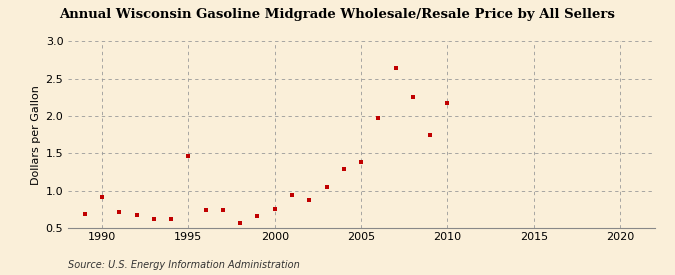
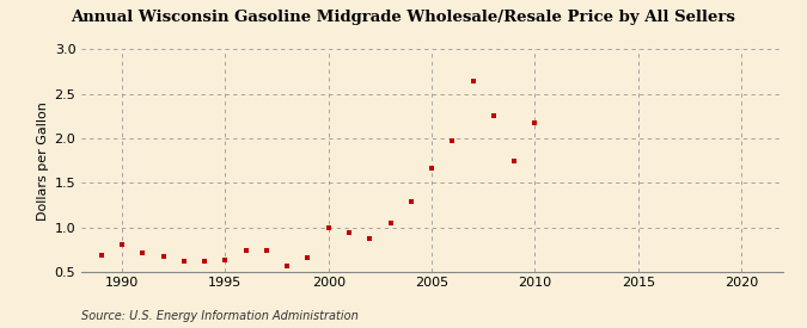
1990: 0.92 -> 0.81
1995: 1.46 -> 0.64
2000: 0.76 -> 1.00
2005: 1.38 -> 1.66
